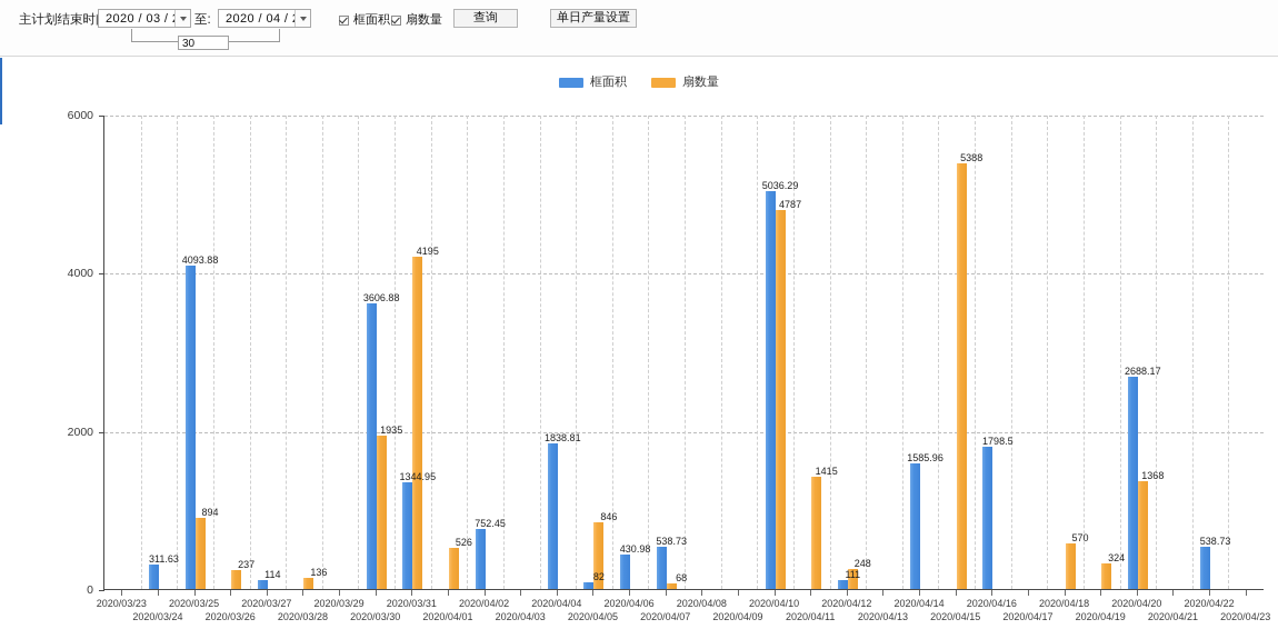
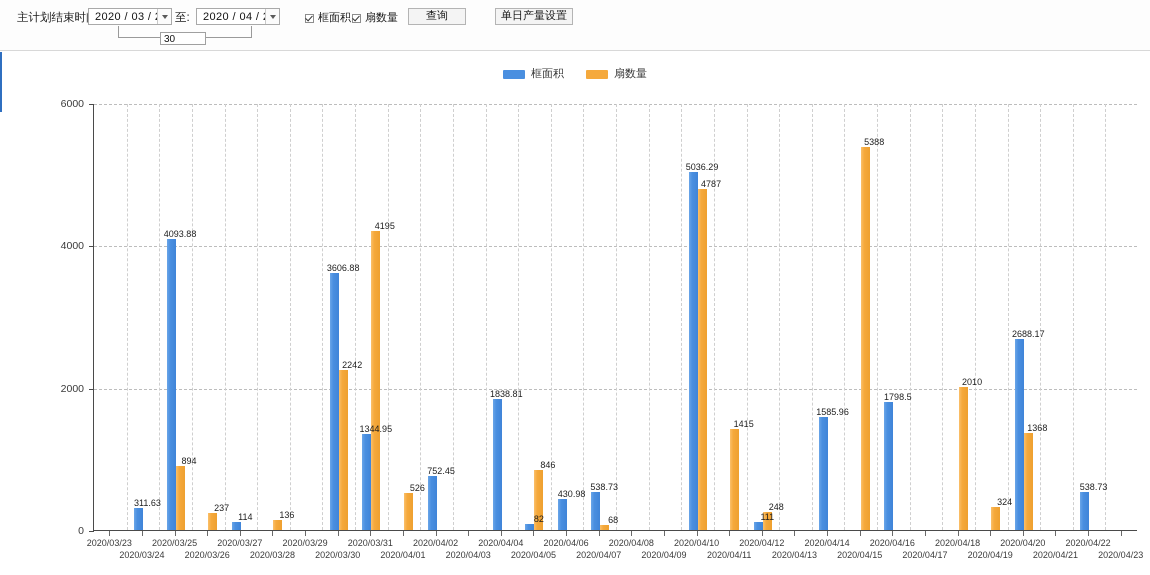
扇数量/2020/03/30: 1935 -> 2242
扇数量/2020/04/18: 570 -> 2010
